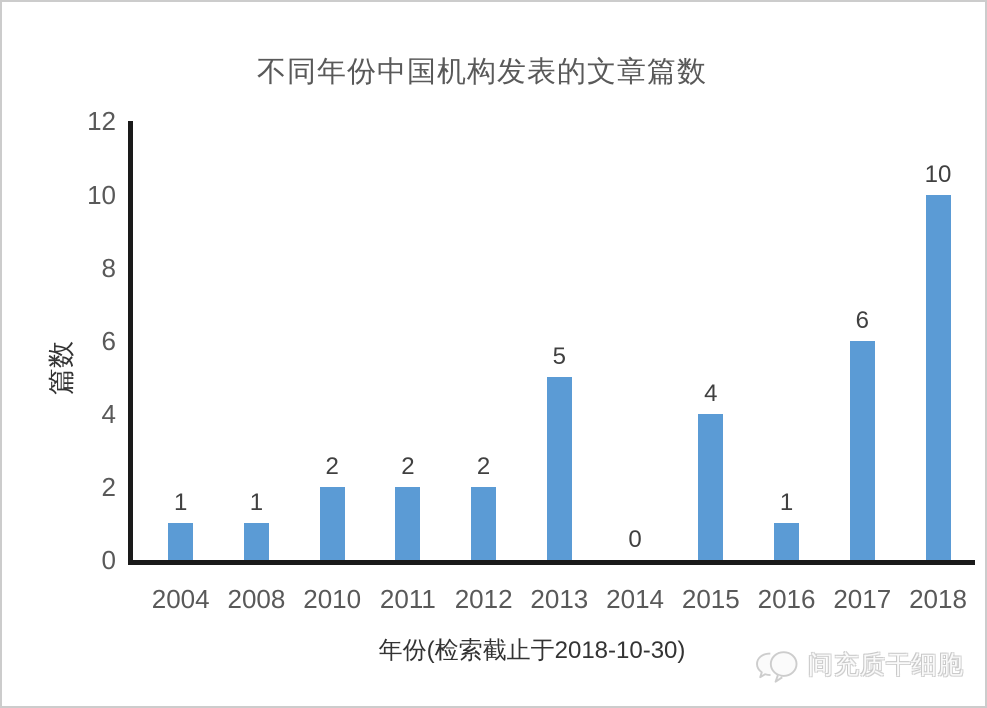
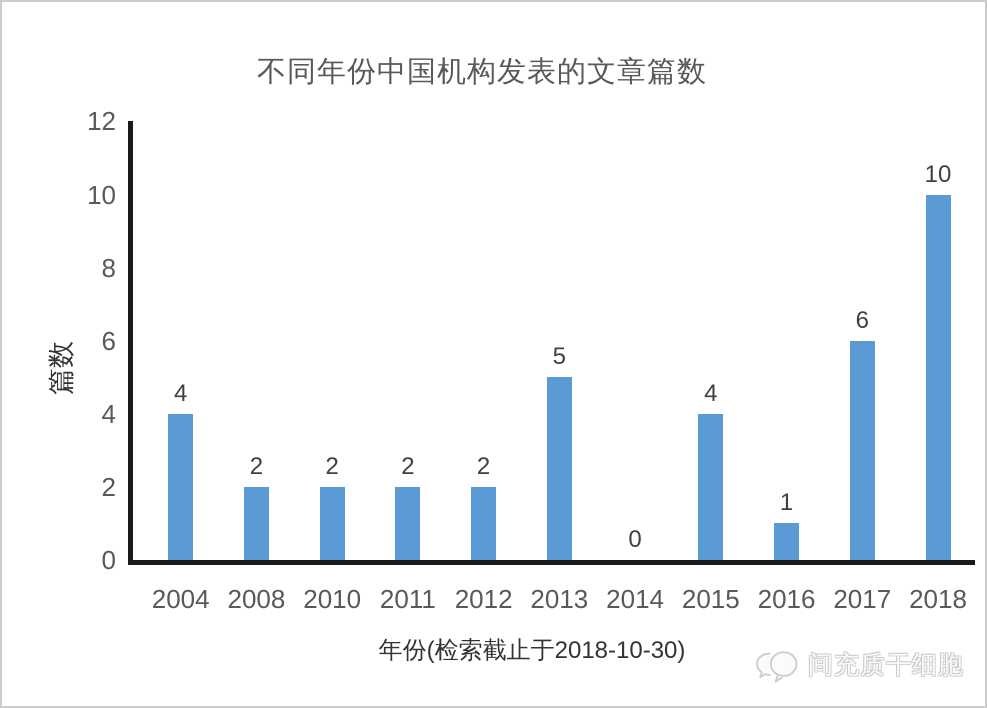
2004: 1 -> 4
2008: 1 -> 2
